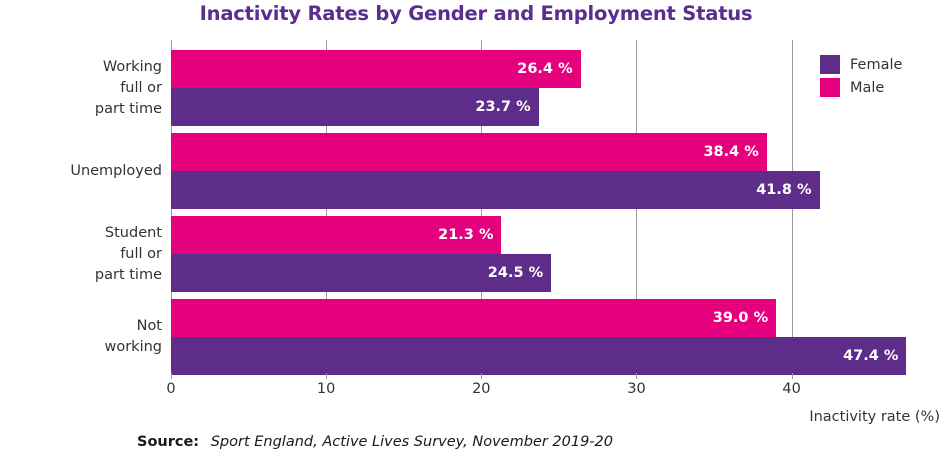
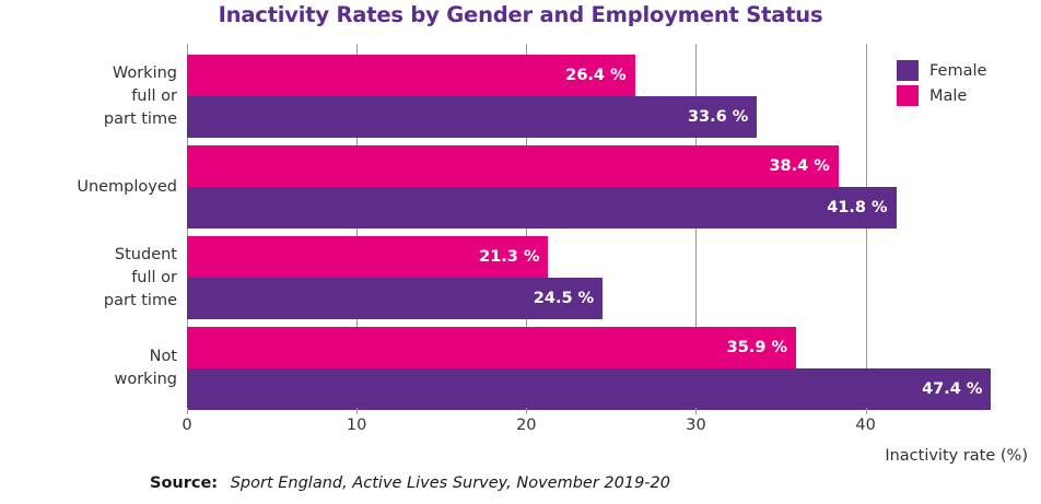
Female/Working full or part time: 23.7 -> 33.6
Male/Not working: 39.0 -> 35.9
